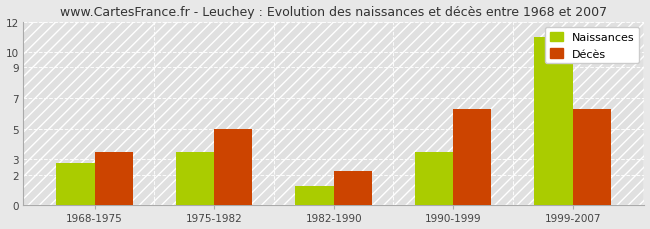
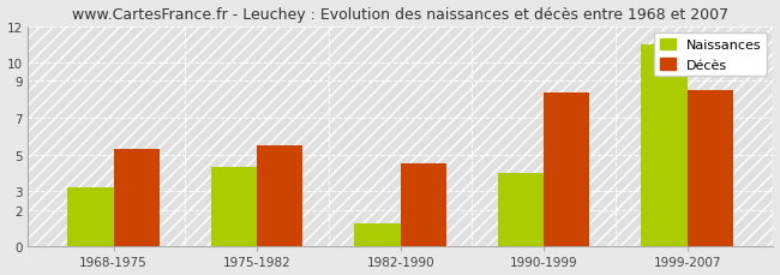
Naissances/1968-1975: 2.8 -> 3.2
Décès/1968-1975: 3.5 -> 5.3
Naissances/1975-1982: 3.5 -> 4.3
Décès/1975-1982: 5.0 -> 5.5
Décès/1982-1990: 2.2 -> 4.5
Naissances/1990-1999: 3.5 -> 4.0
Décès/1990-1999: 6.2 -> 8.4
Décès/1999-2007: 6.2 -> 8.5
